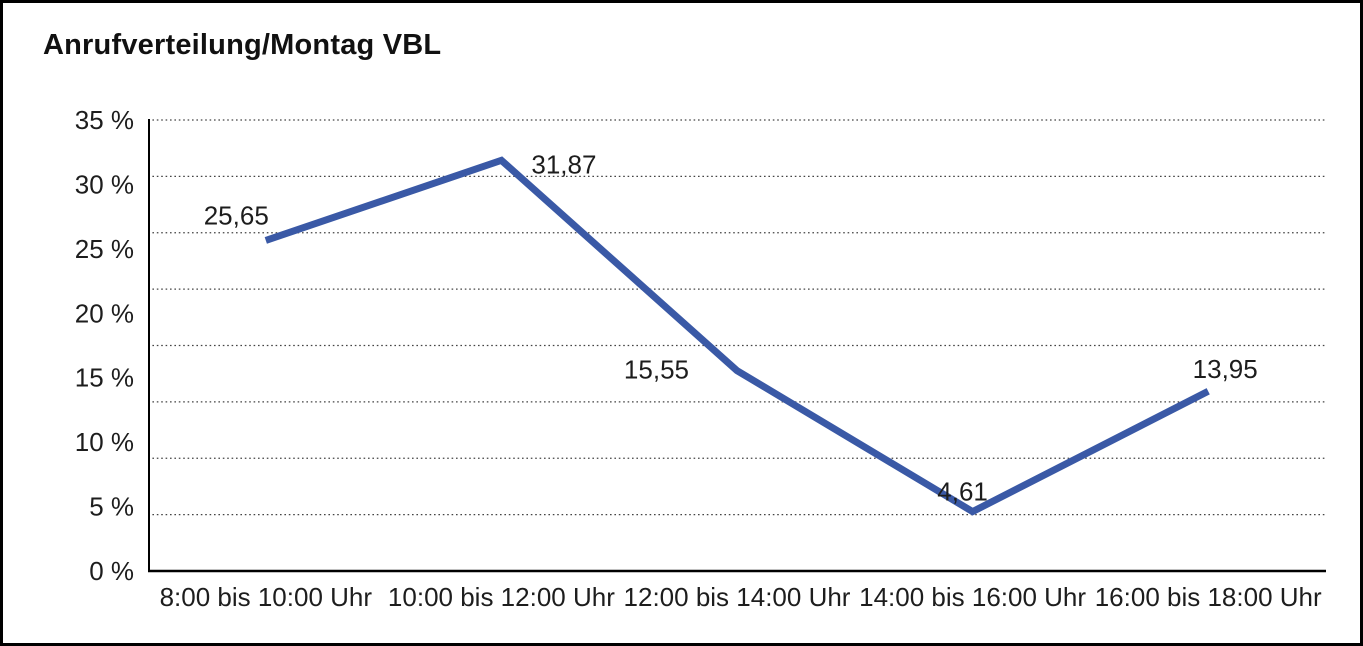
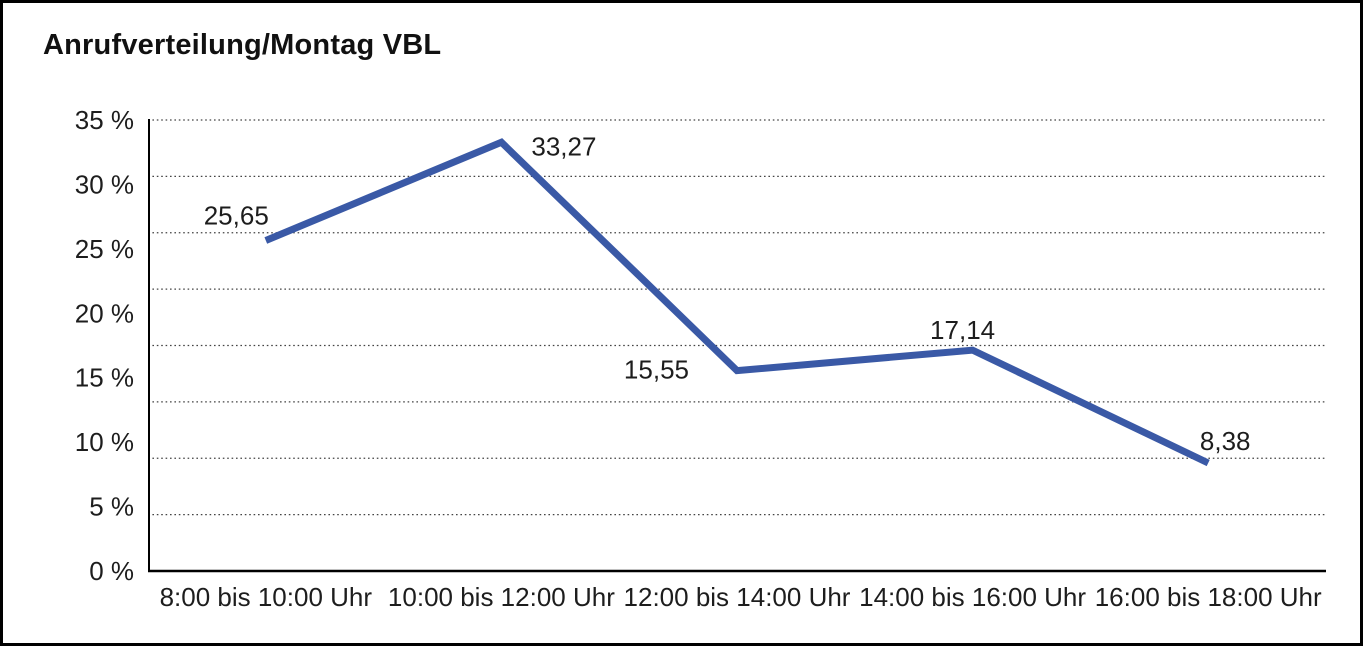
10:00 bis 12:00 Uhr: 31,87 -> 33,27
14:00 bis 16:00 Uhr: 4,61 -> 17,14
16:00 bis 18:00 Uhr: 13,95 -> 8,38
